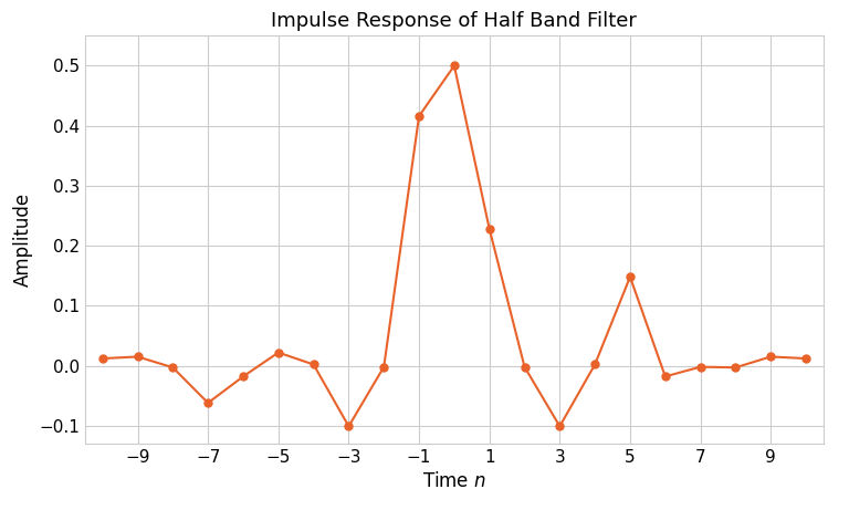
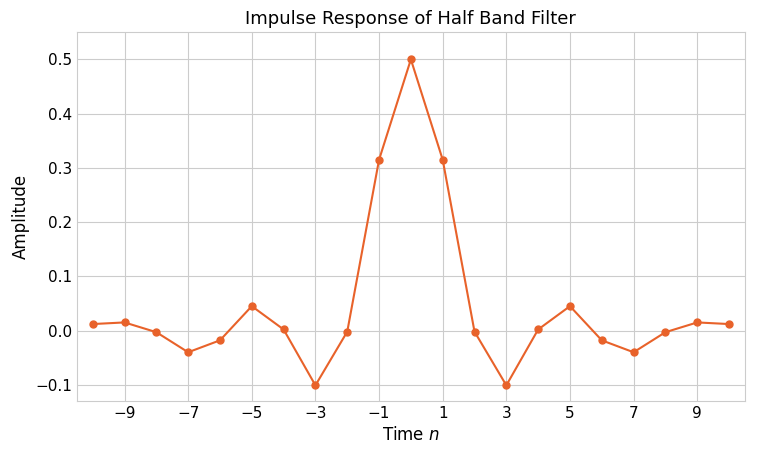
−7: -0.062 -> -0.040
−5: 0.022 -> 0.045
−1: 0.416 -> 0.315
1: 0.228 -> 0.315
5: 0.148 -> 0.045
7: -0.002 -> -0.040
